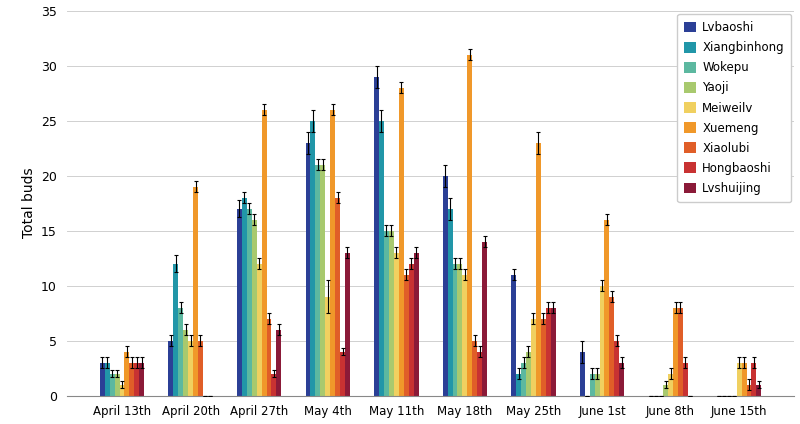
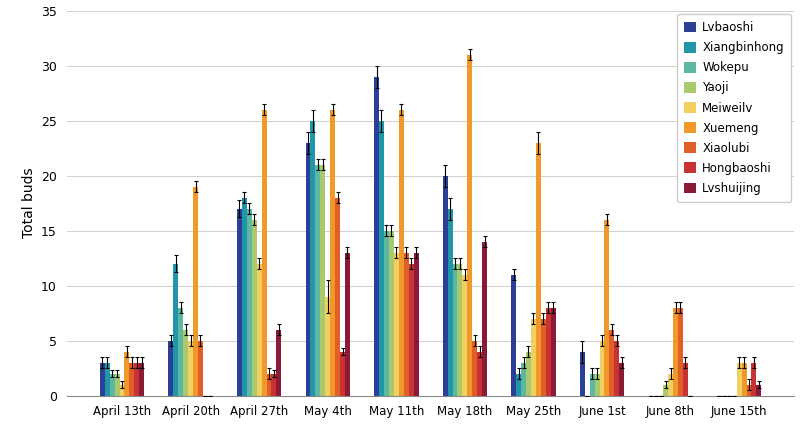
Xiaolubi/April 27th: 7 -> 2
Xuemeng/May 11th: 28 -> 26
Xiaolubi/May 11th: 11 -> 13
Meiweilv/June 1st: 10 -> 5
Xiaolubi/June 1st: 9 -> 6
